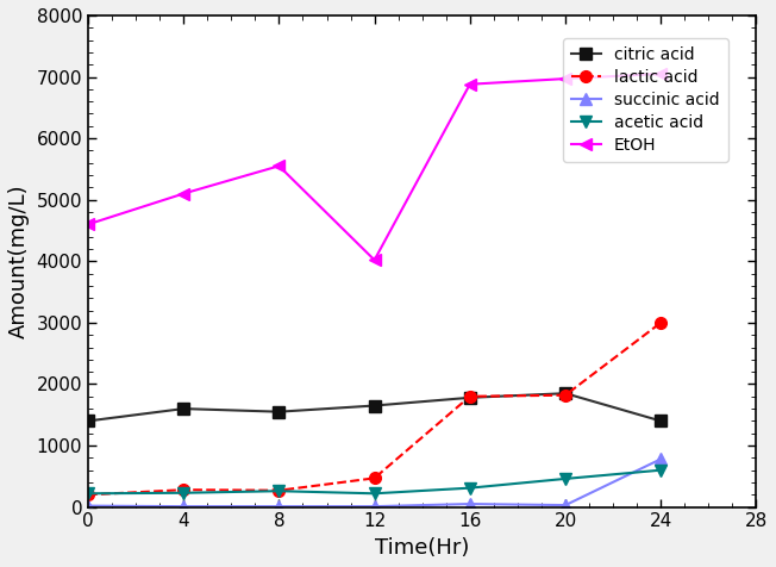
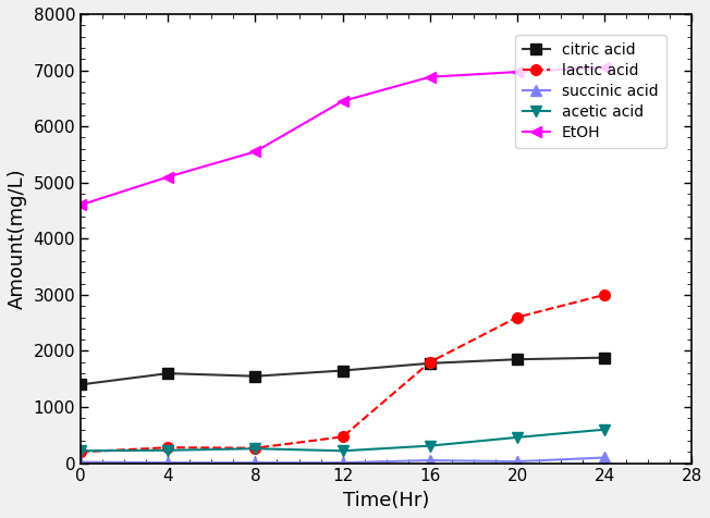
EtOH/12: 4020 -> 6450
lactic acid/20: 1820 -> 2600
citric acid/24: 1400 -> 1880
succinic acid/24: 780 -> 100
